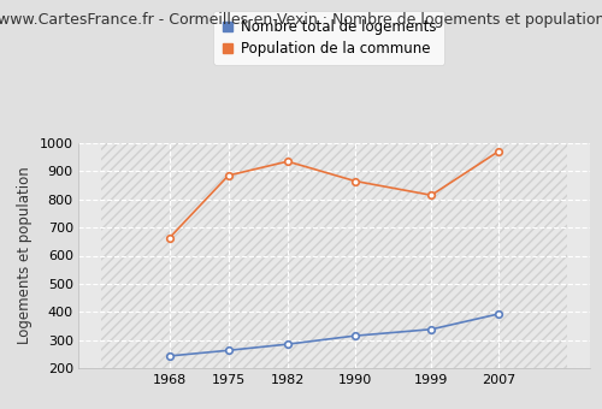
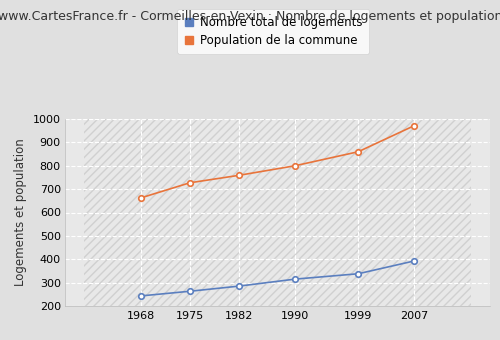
Population de la commune/1975: 885 -> 727
Population de la commune/1982: 935 -> 759
Population de la commune/1990: 865 -> 800
Population de la commune/1999: 815 -> 860
